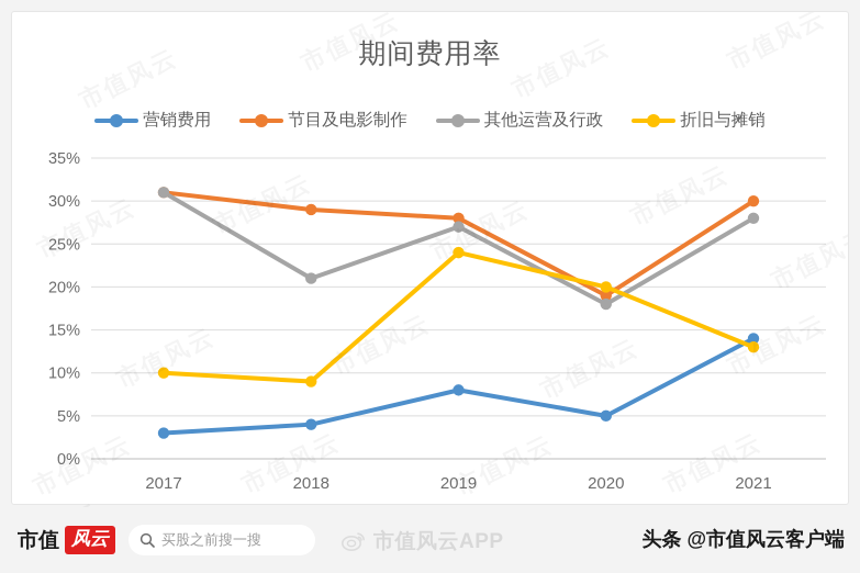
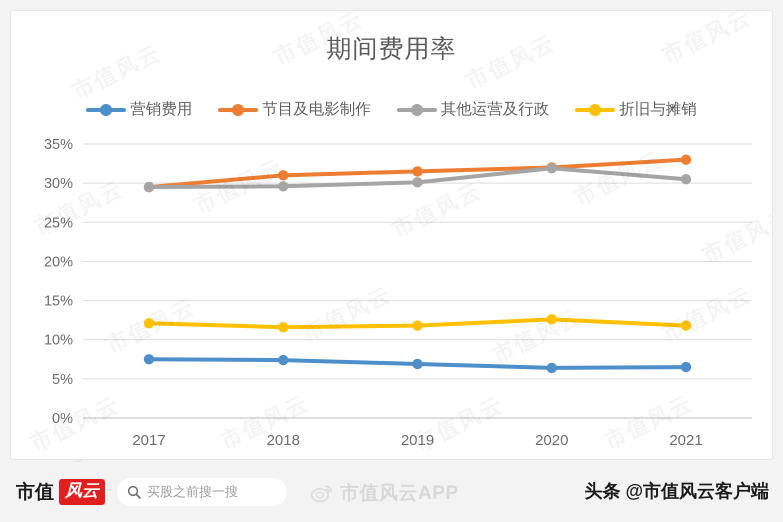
营销费用/2017: 3% -> 8%
节目及电影制作/2017: 31% -> 30%
其他运营及行政/2017: 31% -> 30%
折旧与摊销/2017: 10% -> 12%
营销费用/2018: 4% -> 7%
节目及电影制作/2018: 29% -> 31%
其他运营及行政/2018: 21% -> 30%
折旧与摊销/2018: 9% -> 12%
营销费用/2019: 8% -> 7%
节目及电影制作/2019: 28% -> 32%
其他运营及行政/2019: 27% -> 30%
折旧与摊销/2019: 24% -> 12%
营销费用/2020: 5% -> 6%
节目及电影制作/2020: 19% -> 32%
其他运营及行政/2020: 18% -> 32%
折旧与摊销/2020: 20% -> 13%
营销费用/2021: 14% -> 6%
节目及电影制作/2021: 30% -> 33%
其他运营及行政/2021: 28% -> 30%
折旧与摊销/2021: 13% -> 12%
